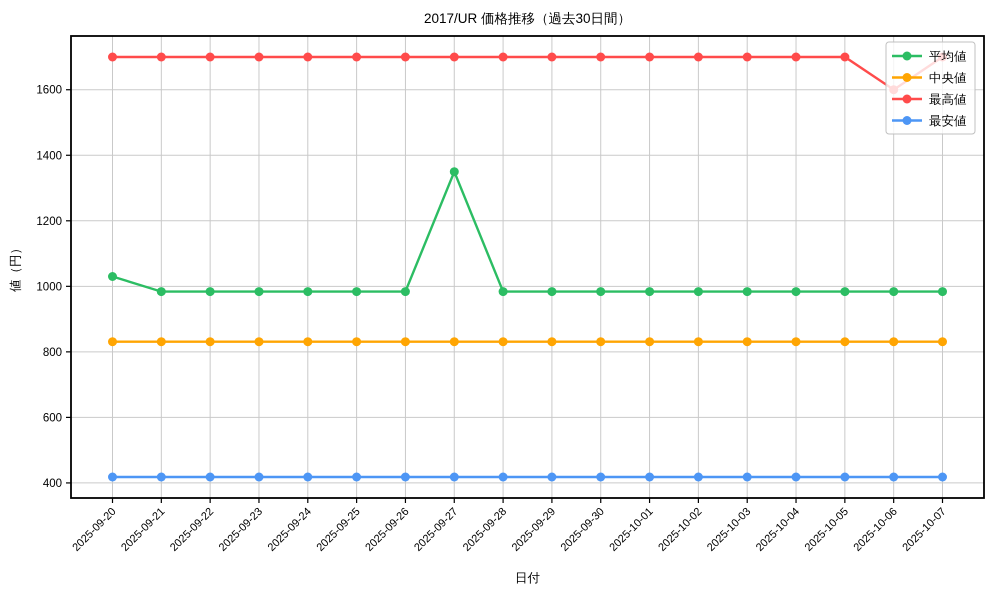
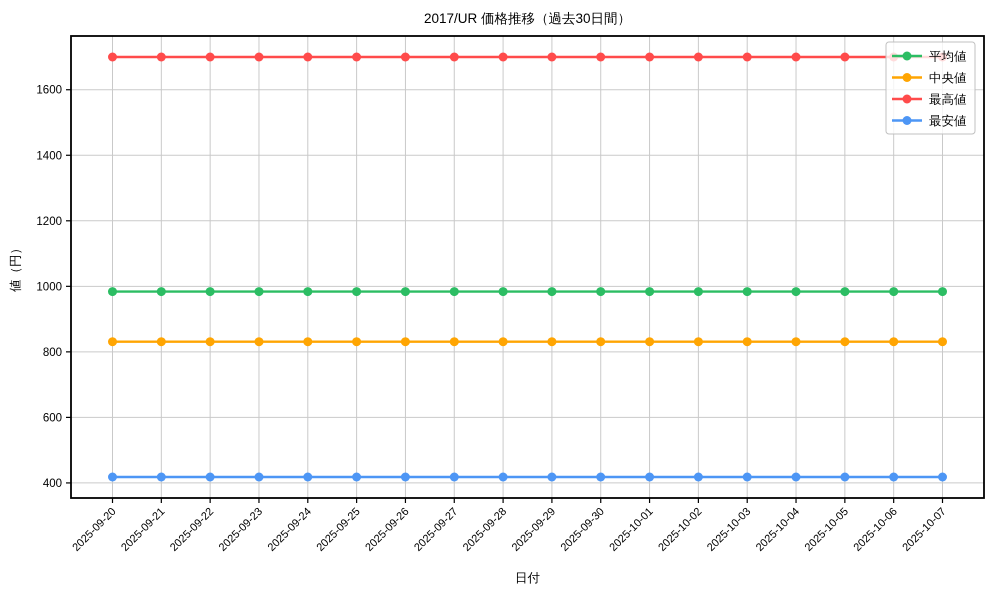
平均値/2025-09-20: 1030 -> 980
平均値/2025-09-27: 1350 -> 980
最高値/2025-10-06: 1600 -> 1700
